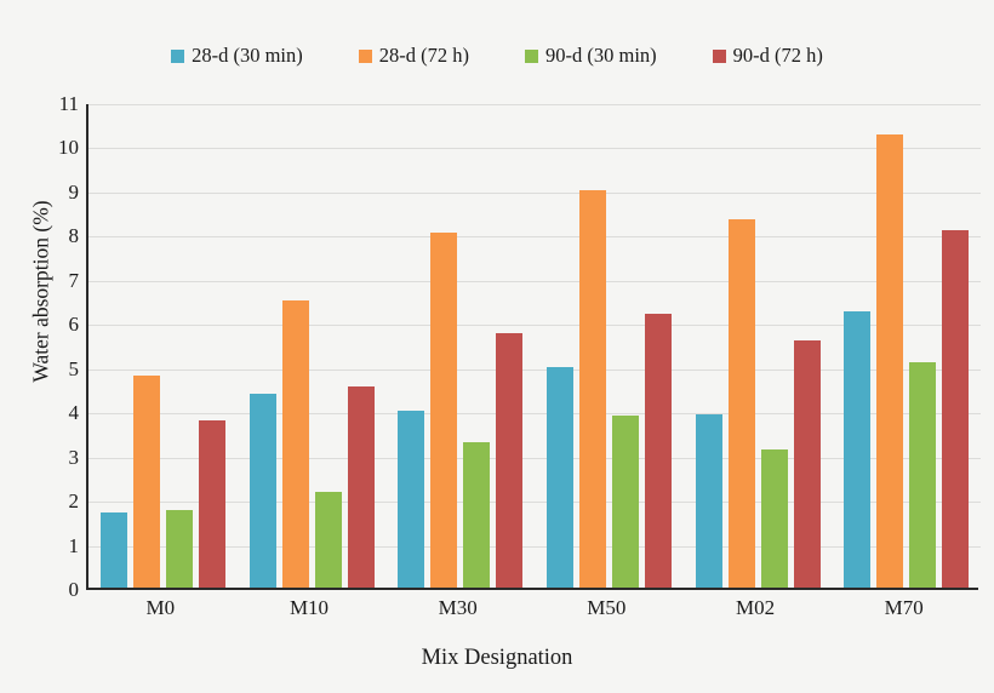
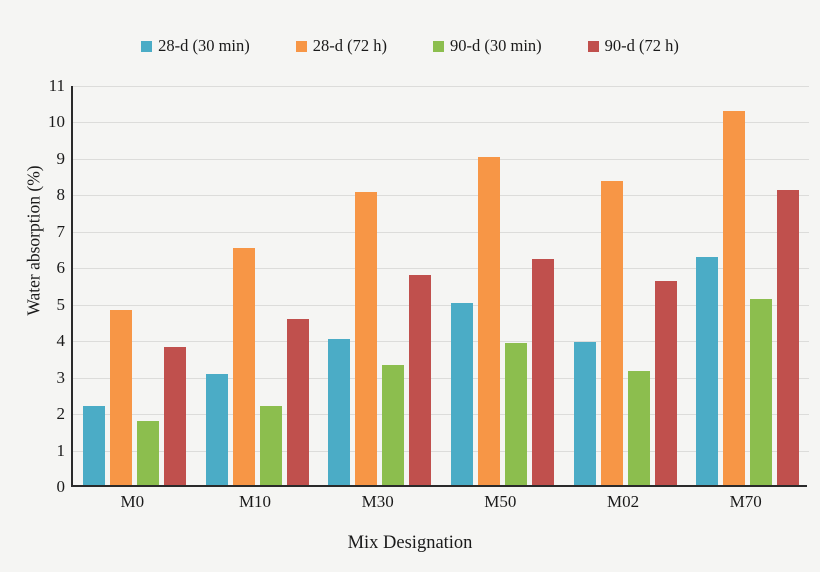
28-d (30 min)/M0: 1.7 -> 2.2
28-d (30 min)/M10: 4.4 -> 3.0
